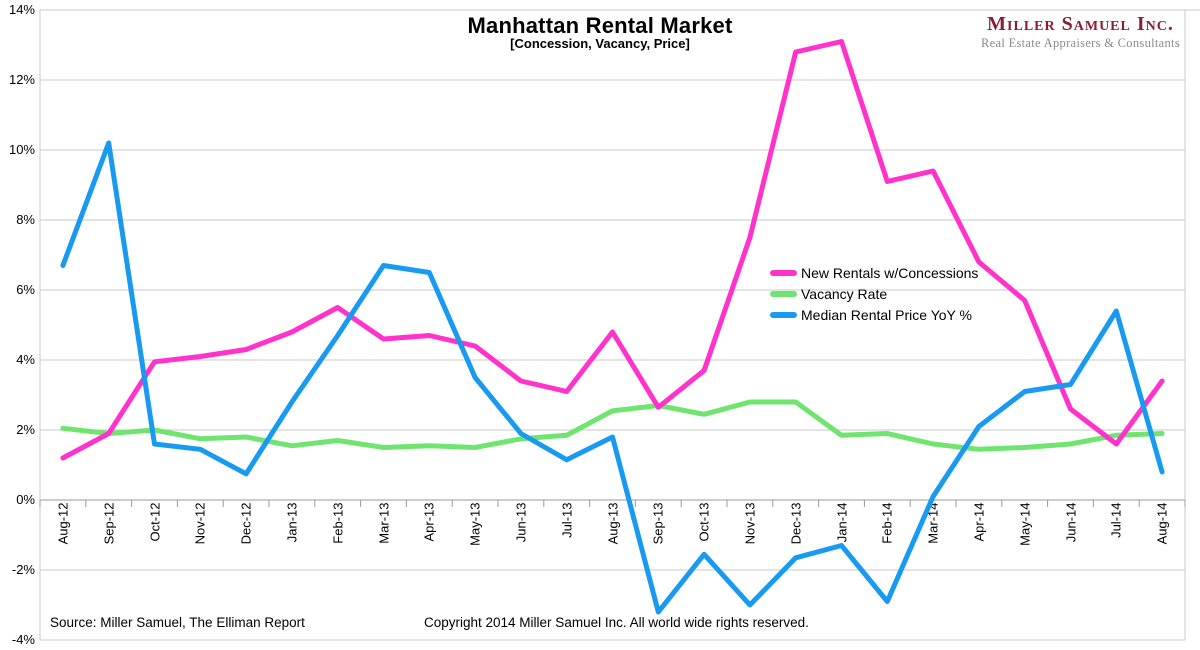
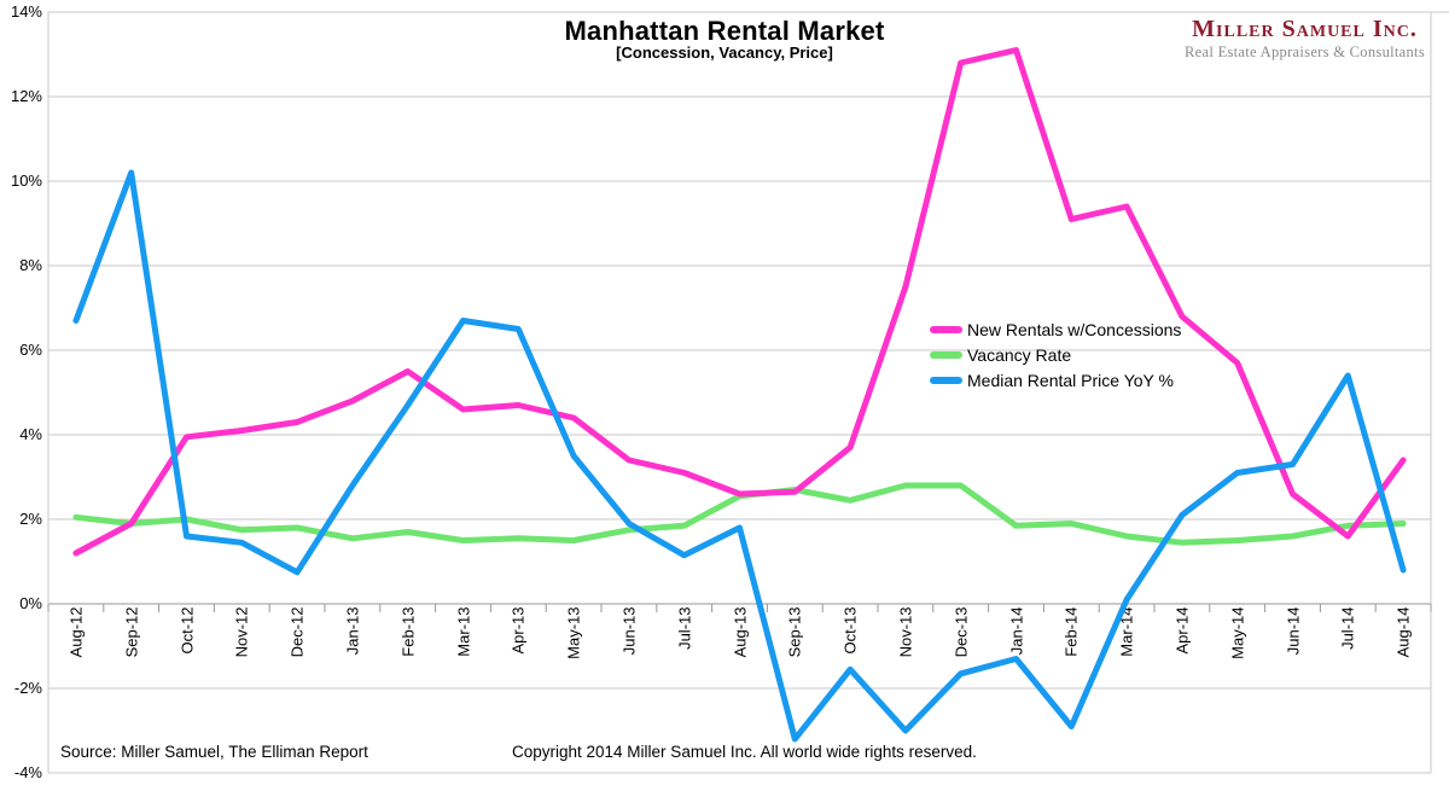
New Rentals w/Concessions/Aug-13: 4.8% -> 2.6%
